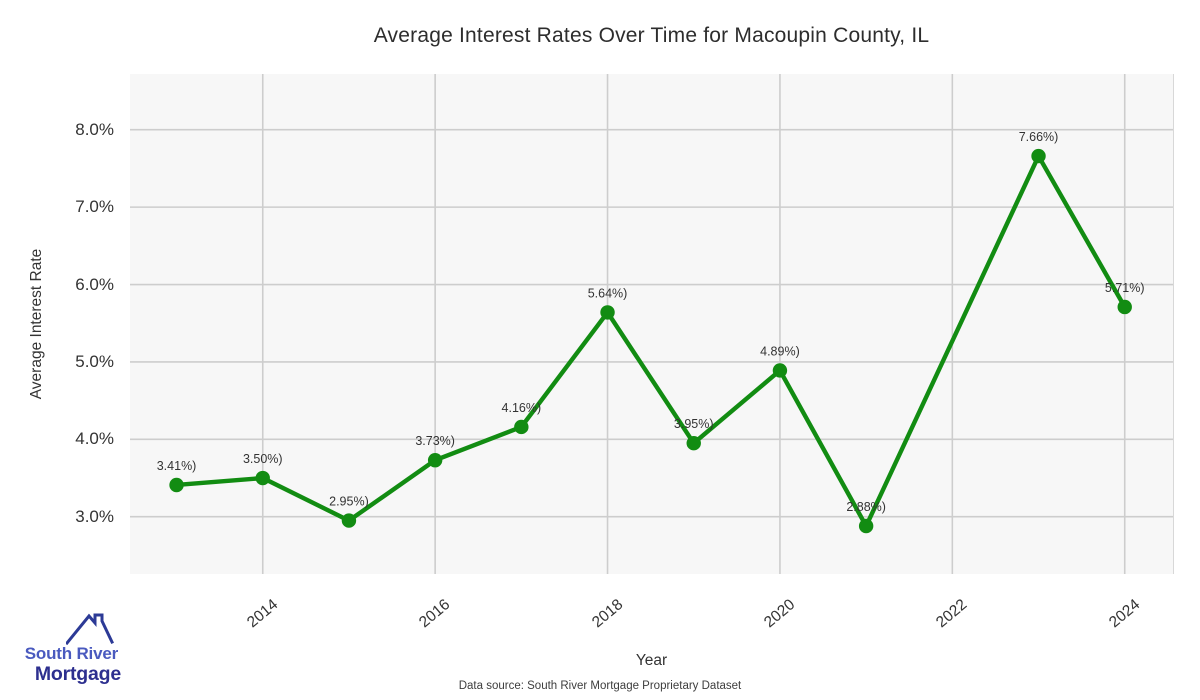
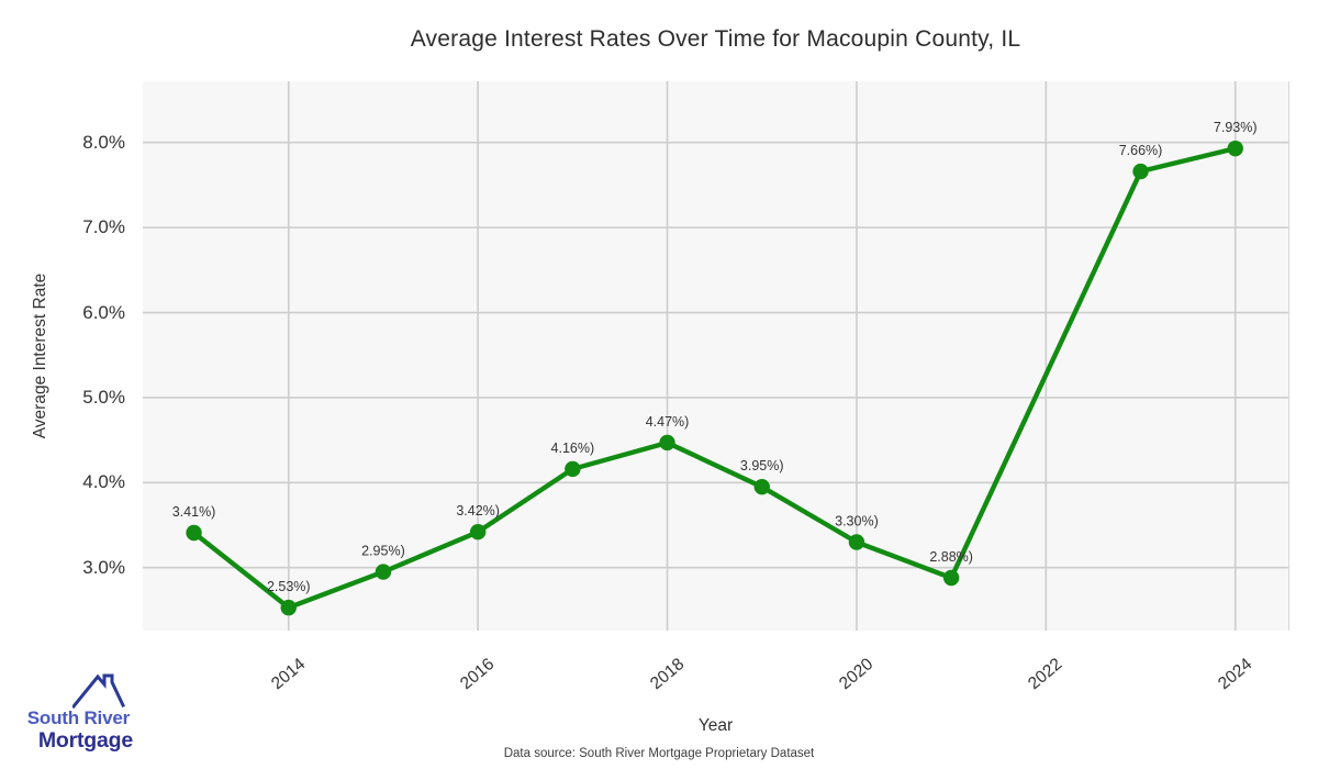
2014: 3.50% -> 2.53%
2016: 3.73% -> 3.42%
2018: 5.64% -> 4.47%
2020: 4.89% -> 3.30%
2024: 5.71% -> 7.93%
